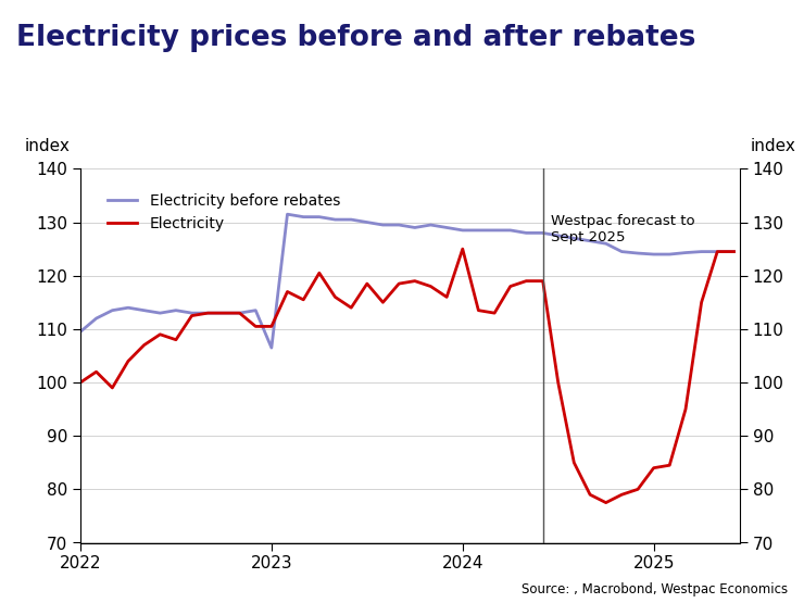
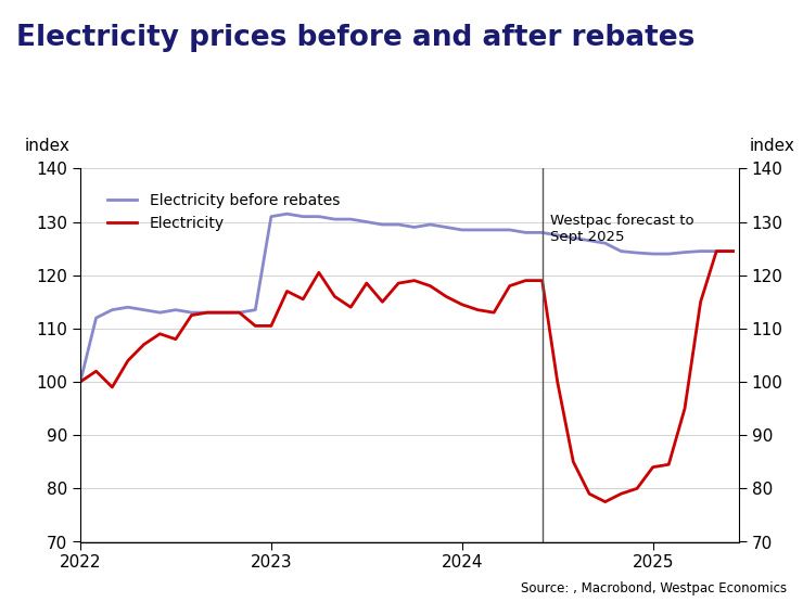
Electricity before rebates/2022: 109.5 -> 100.0
Electricity before rebates/2023: 106.5 -> 131.0
Electricity/2024: 125.0 -> 114.5
